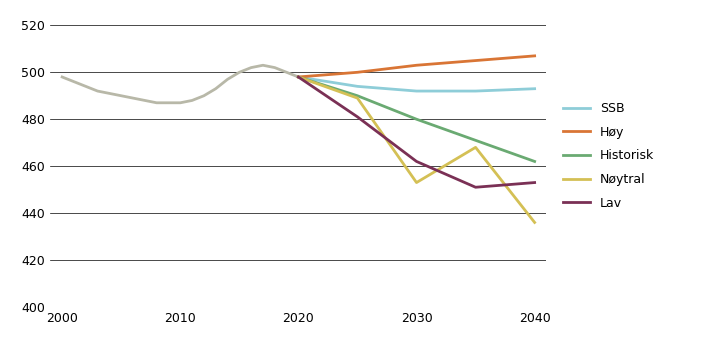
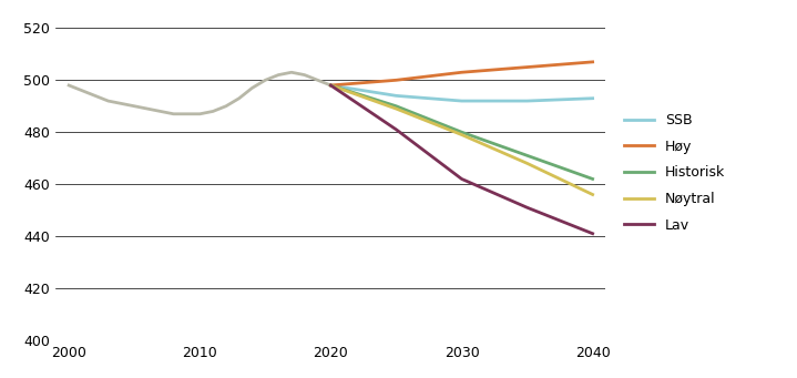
Nøytral/2030: 453 -> 479
Nøytral/2040: 436 -> 456
Lav/2040: 453 -> 441
